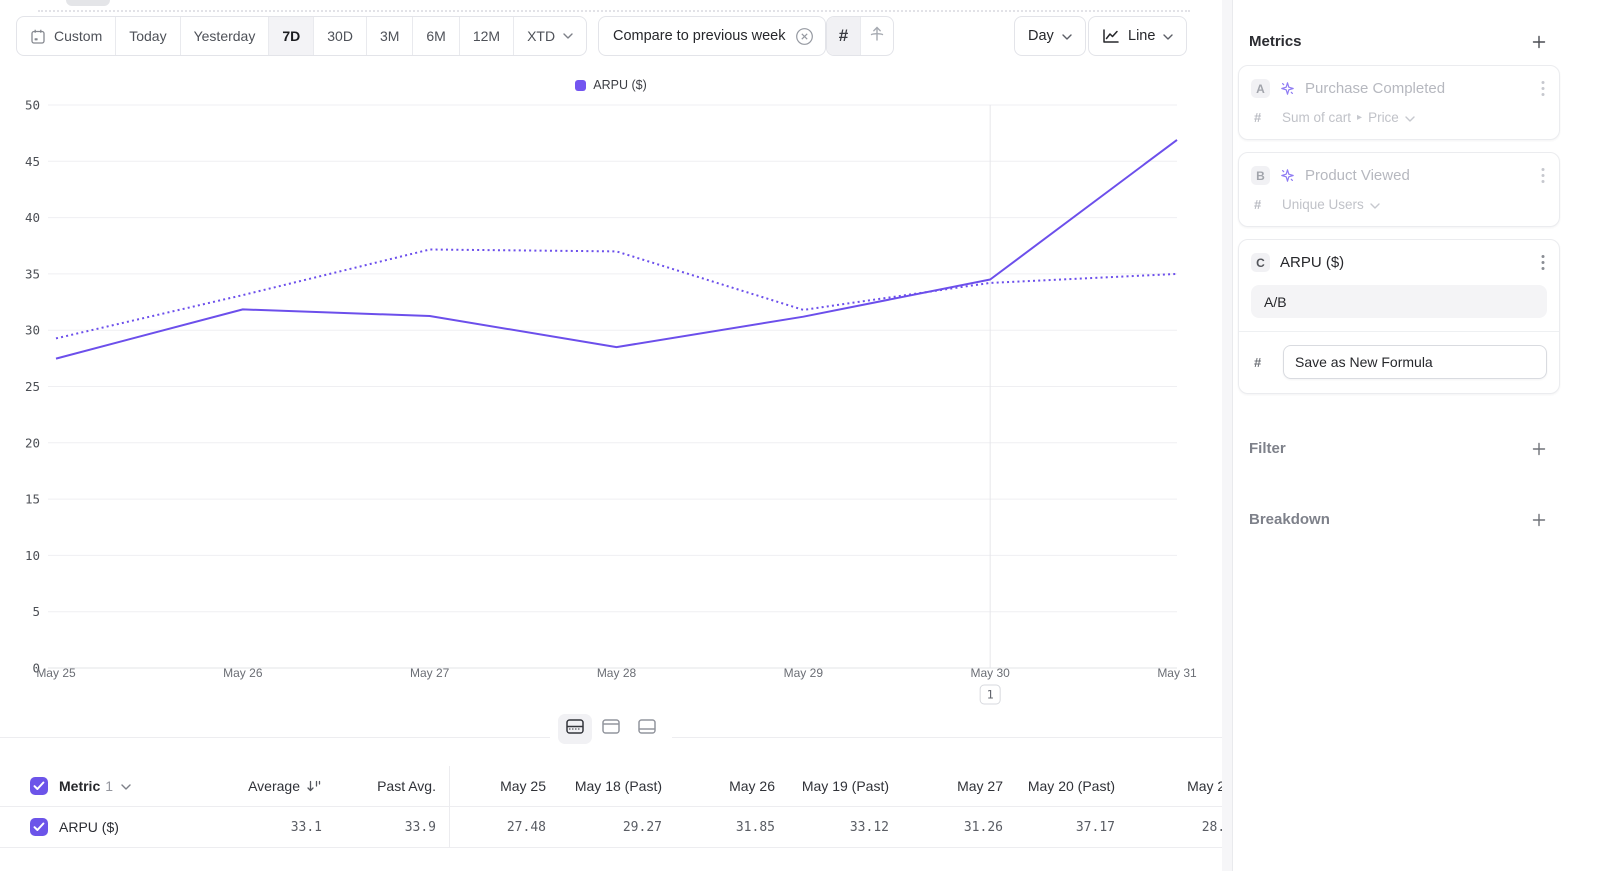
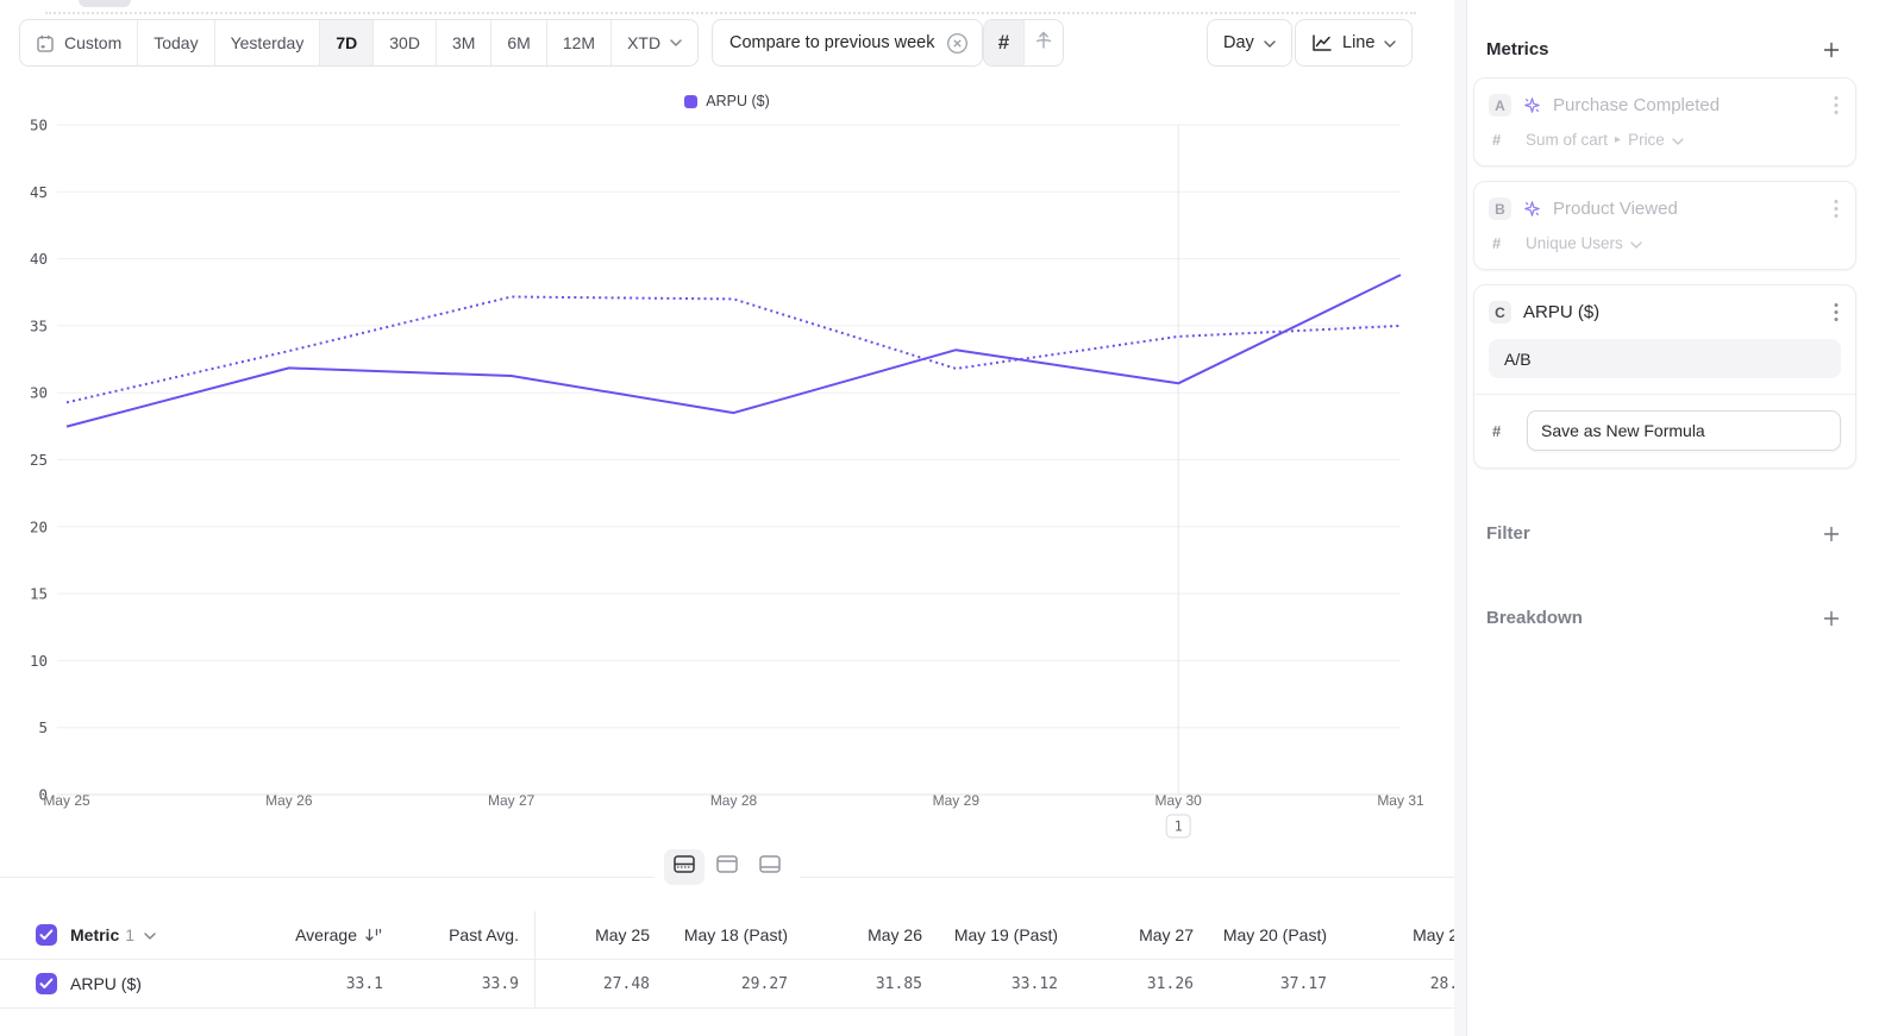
ARPU ($)/May 29: 31.2 -> 33.2
ARPU ($)/May 30: 34.5 -> 30.7
ARPU ($)/May 31: 46.9 -> 38.8
